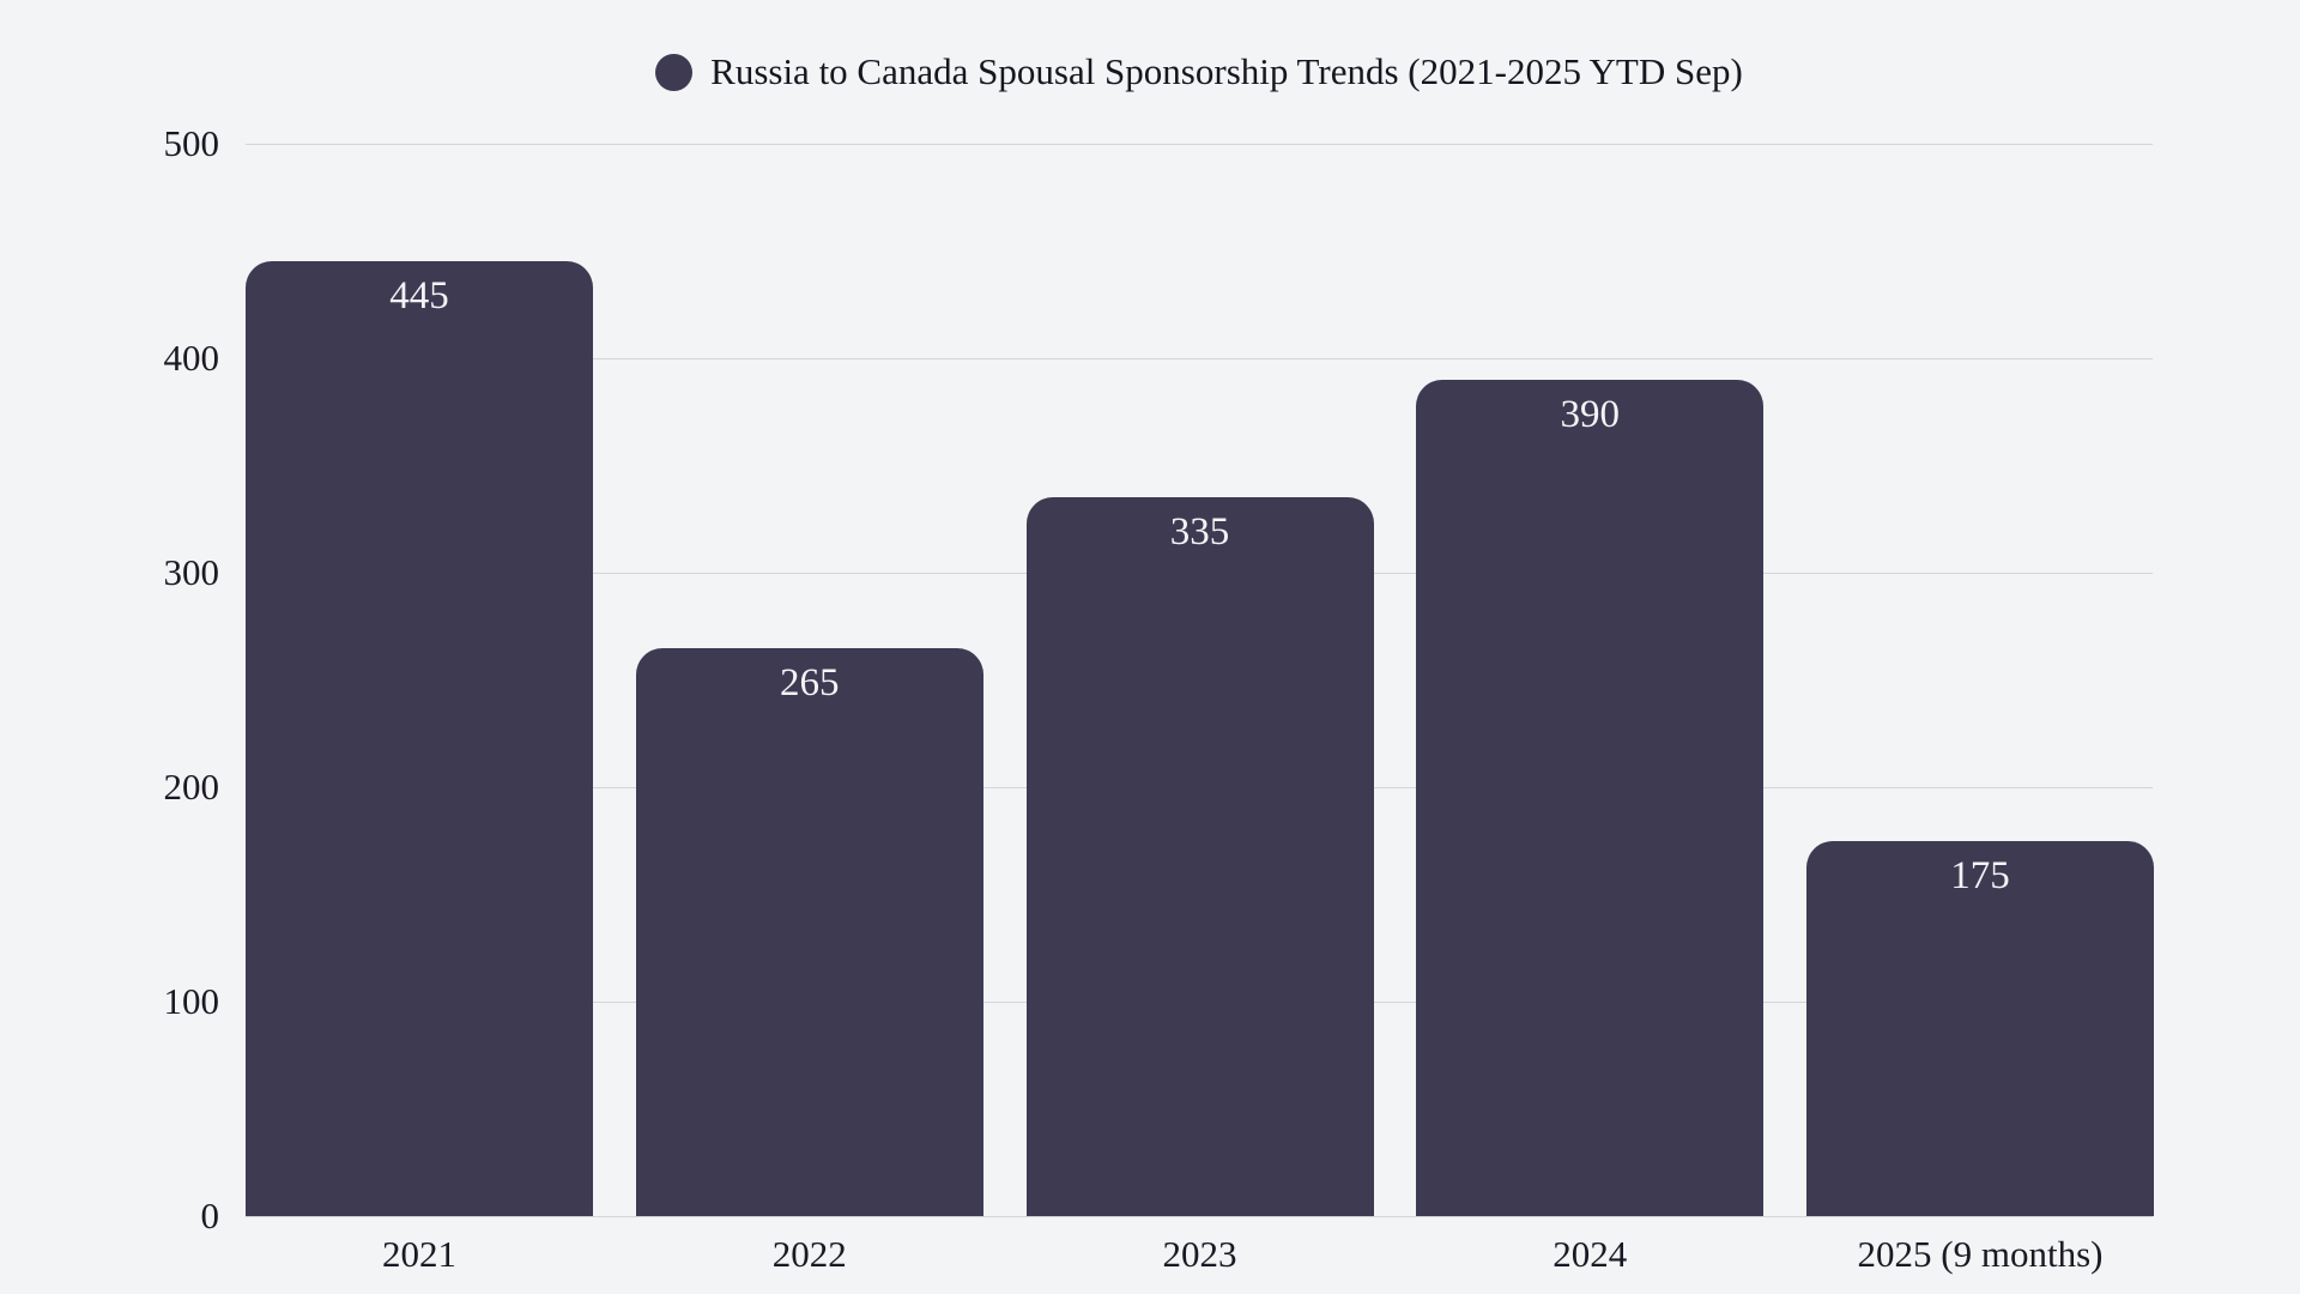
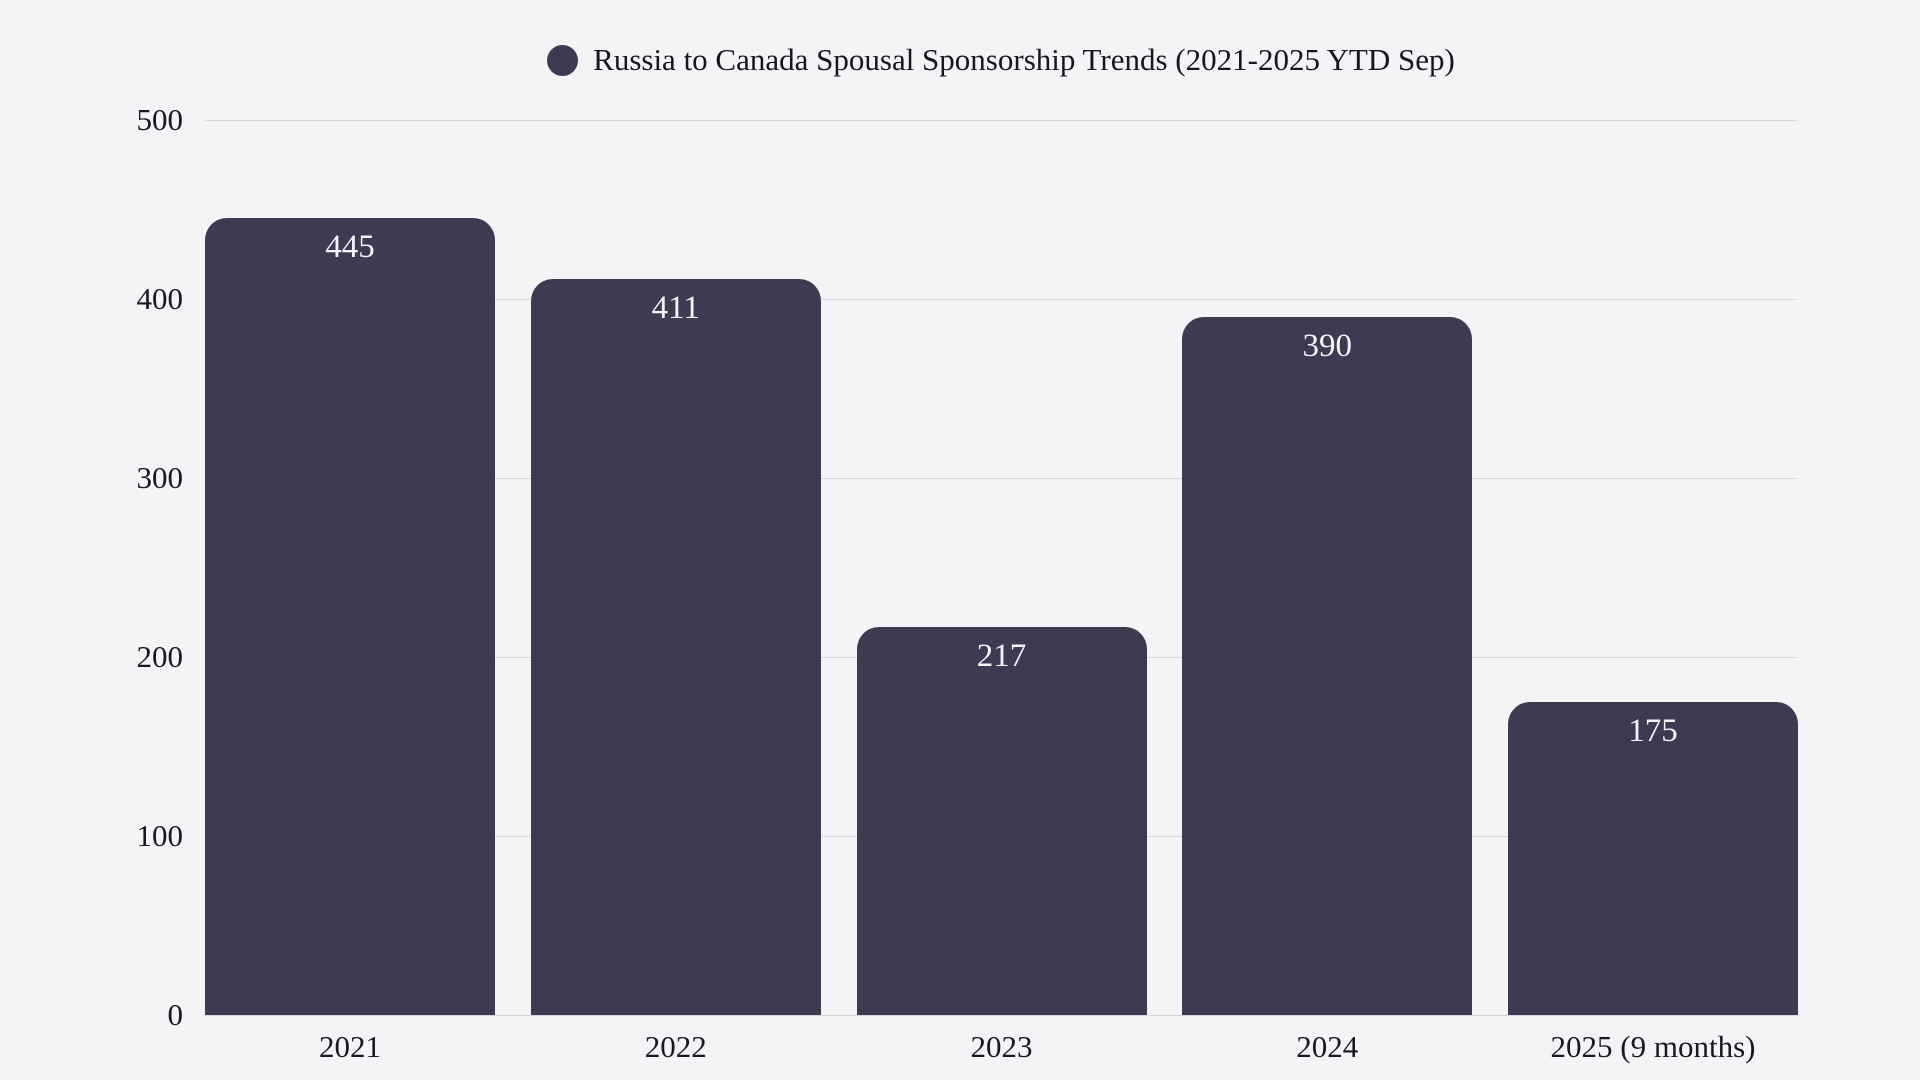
2022: 265 -> 411
2023: 335 -> 217
